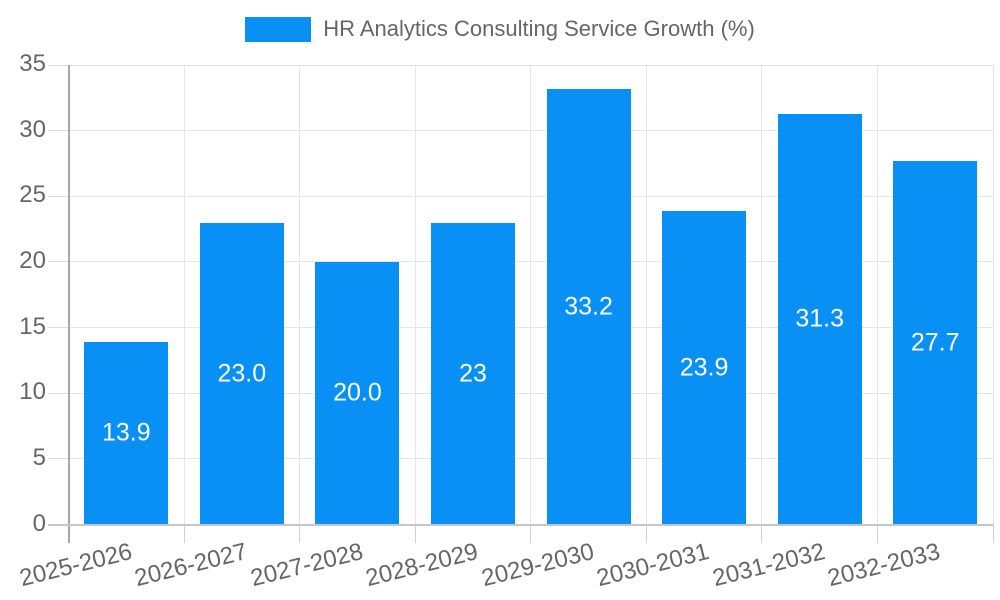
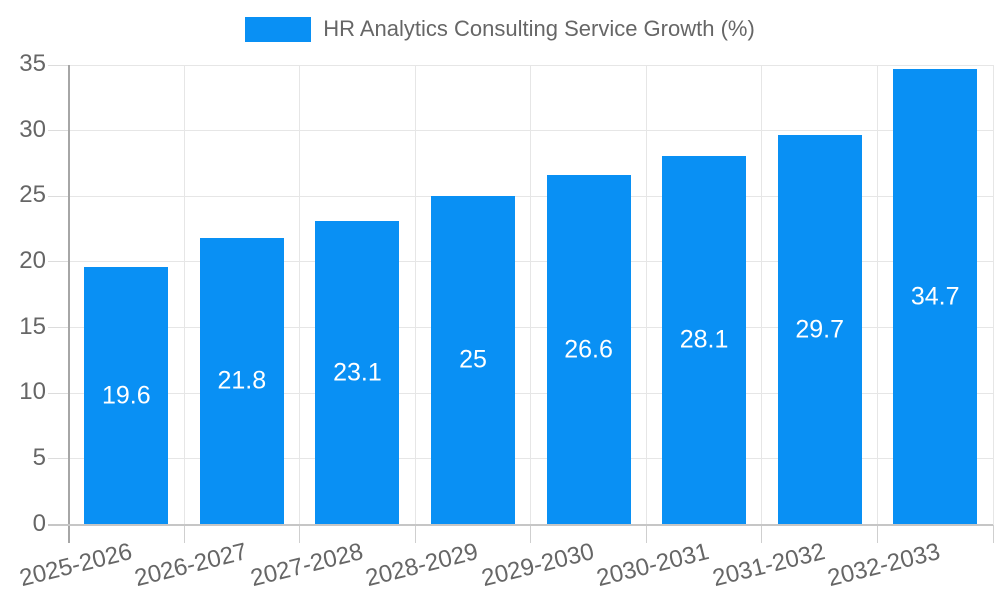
2025-2026: 13.9 -> 19.6
2026-2027: 23.0 -> 21.8
2027-2028: 20.0 -> 23.1
2028-2029: 23 -> 25
2029-2030: 33.2 -> 26.6
2030-2031: 23.9 -> 28.1
2031-2032: 31.3 -> 29.7
2032-2033: 27.7 -> 34.7
